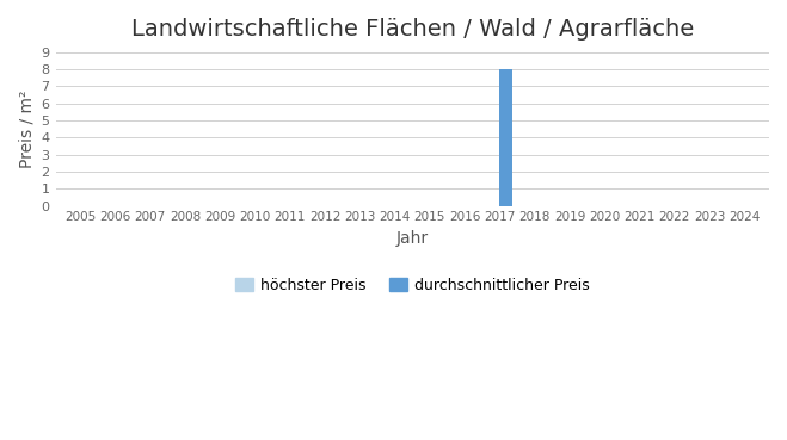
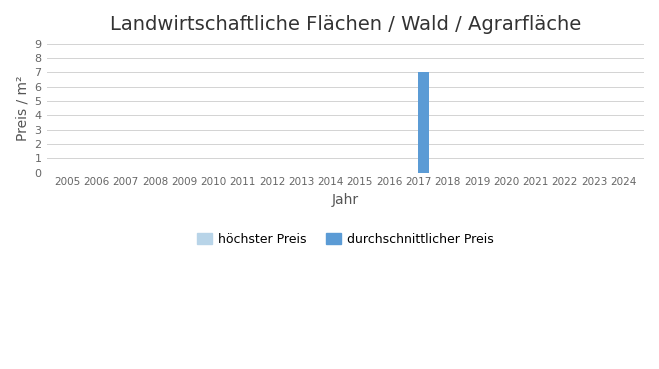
durchschnittlicher Preis/2017: 8 -> 7
